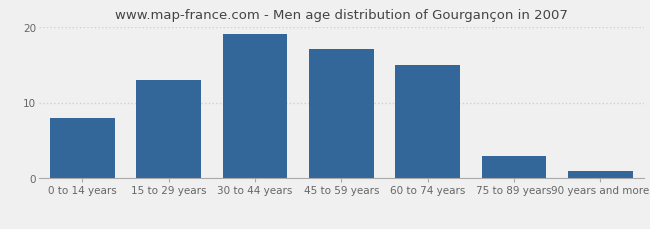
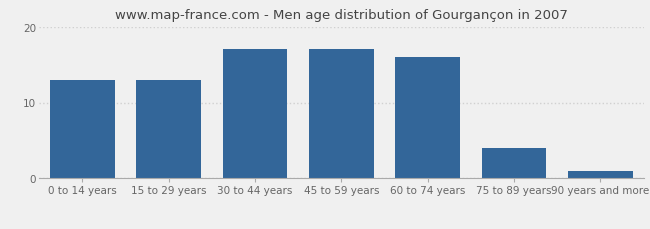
0 to 14 years: 8 -> 13
30 to 44 years: 19 -> 17
60 to 74 years: 15 -> 16
75 to 89 years: 3 -> 4
